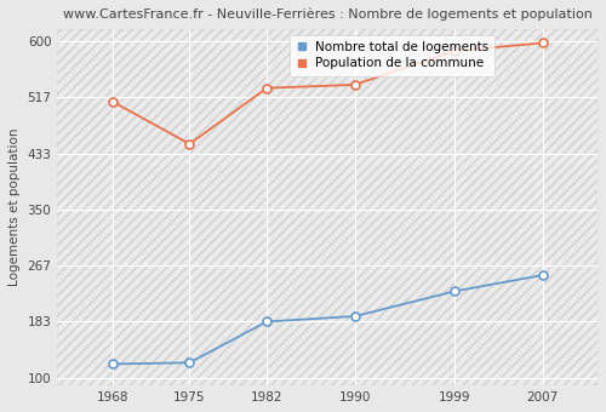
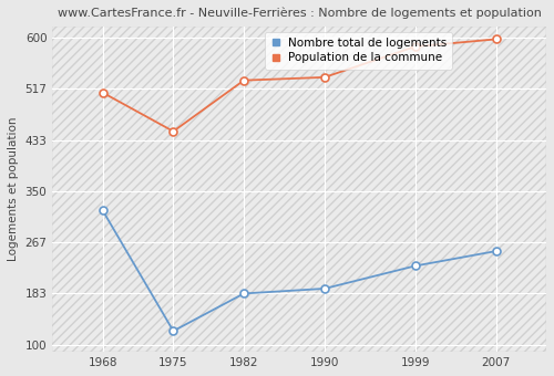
Nombre total de logements/1968: 120 -> 318
